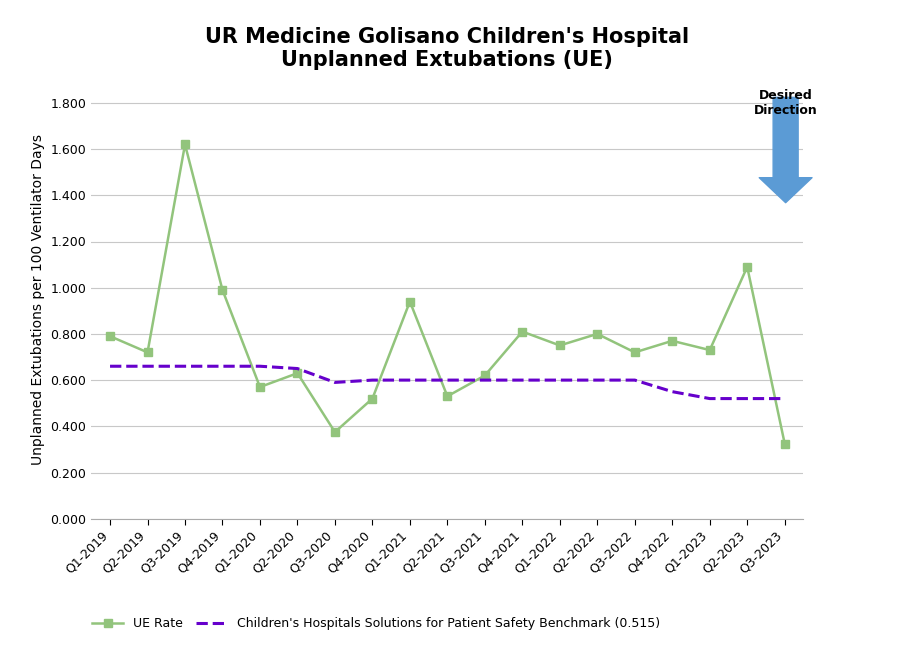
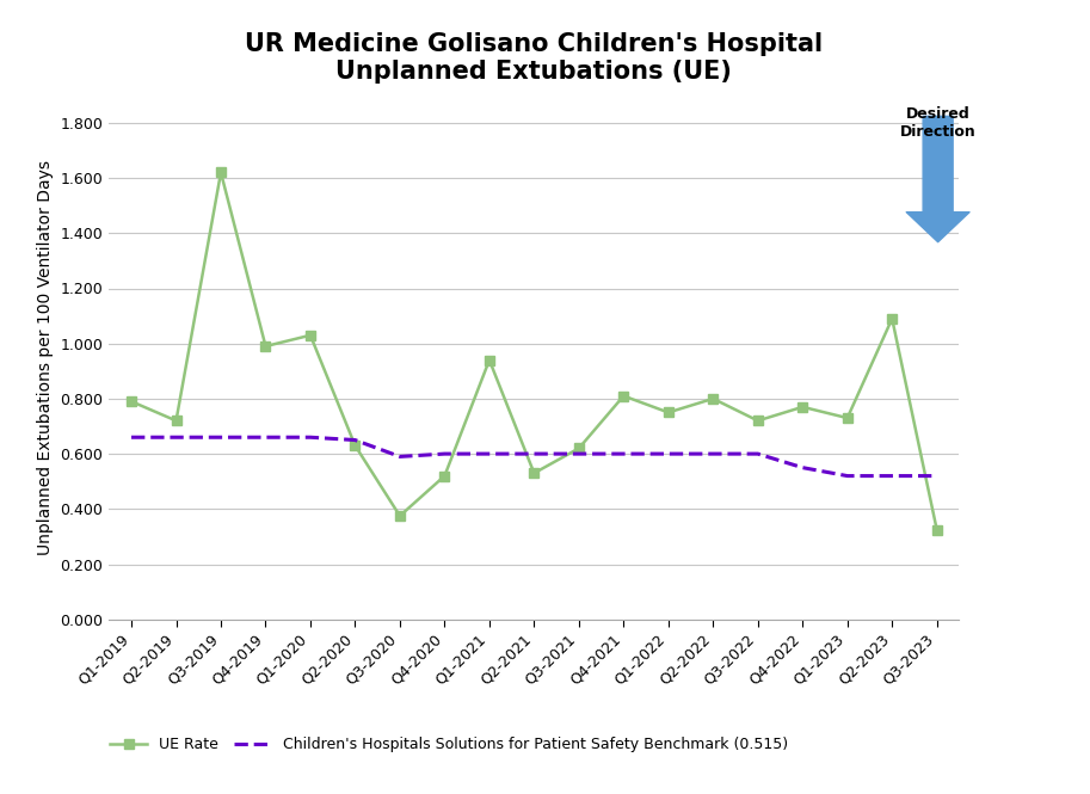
UE Rate/Q1-2020: 0.570 -> 1.030
